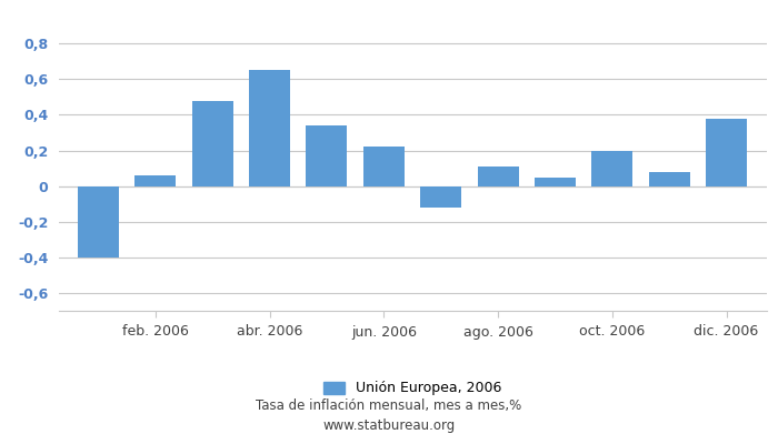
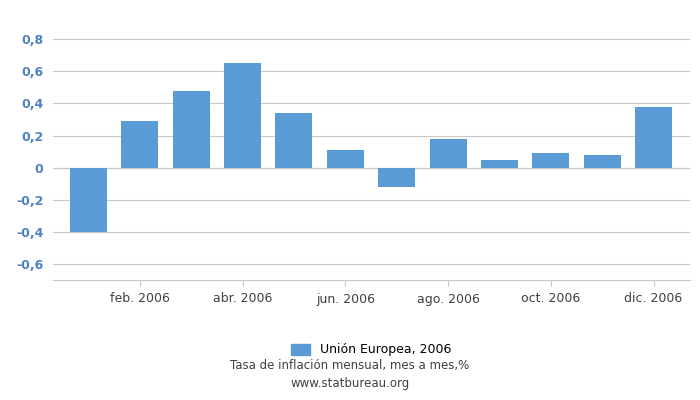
feb. 2006: 0,06 -> 0,29
jun. 2006: 0,22 -> 0,11
ago. 2006: 0,11 -> 0,18
oct. 2006: 0,20 -> 0,09
